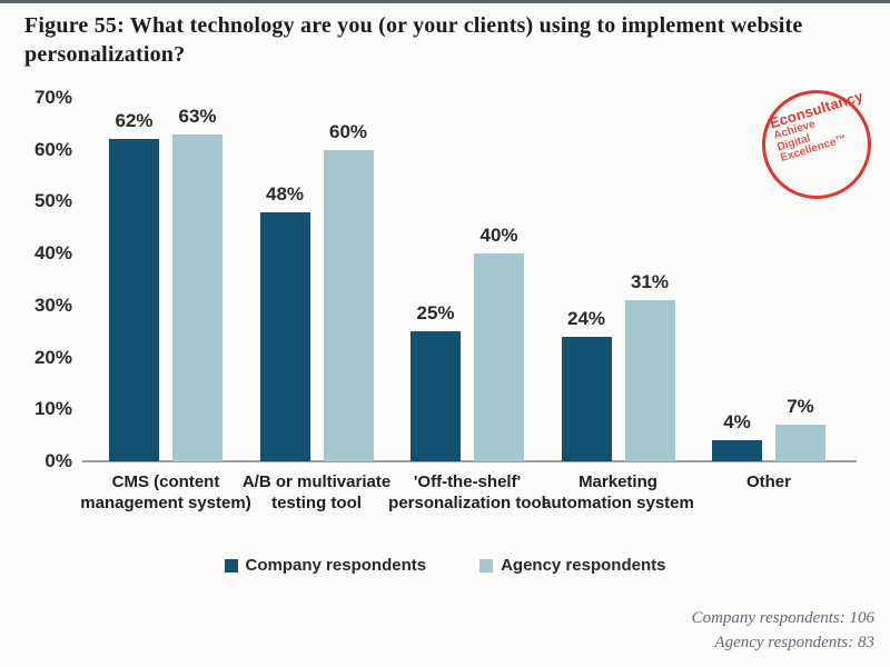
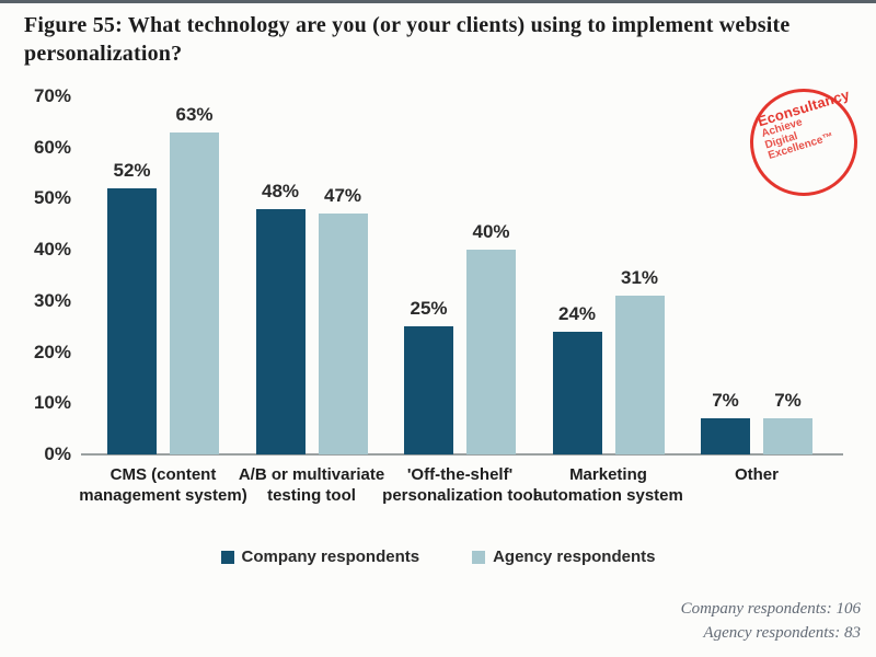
Company respondents/CMS (content management system): 62% -> 52%
Agency respondents/A/B or multivariate testing tool: 60% -> 47%
Company respondents/Other: 4% -> 7%
